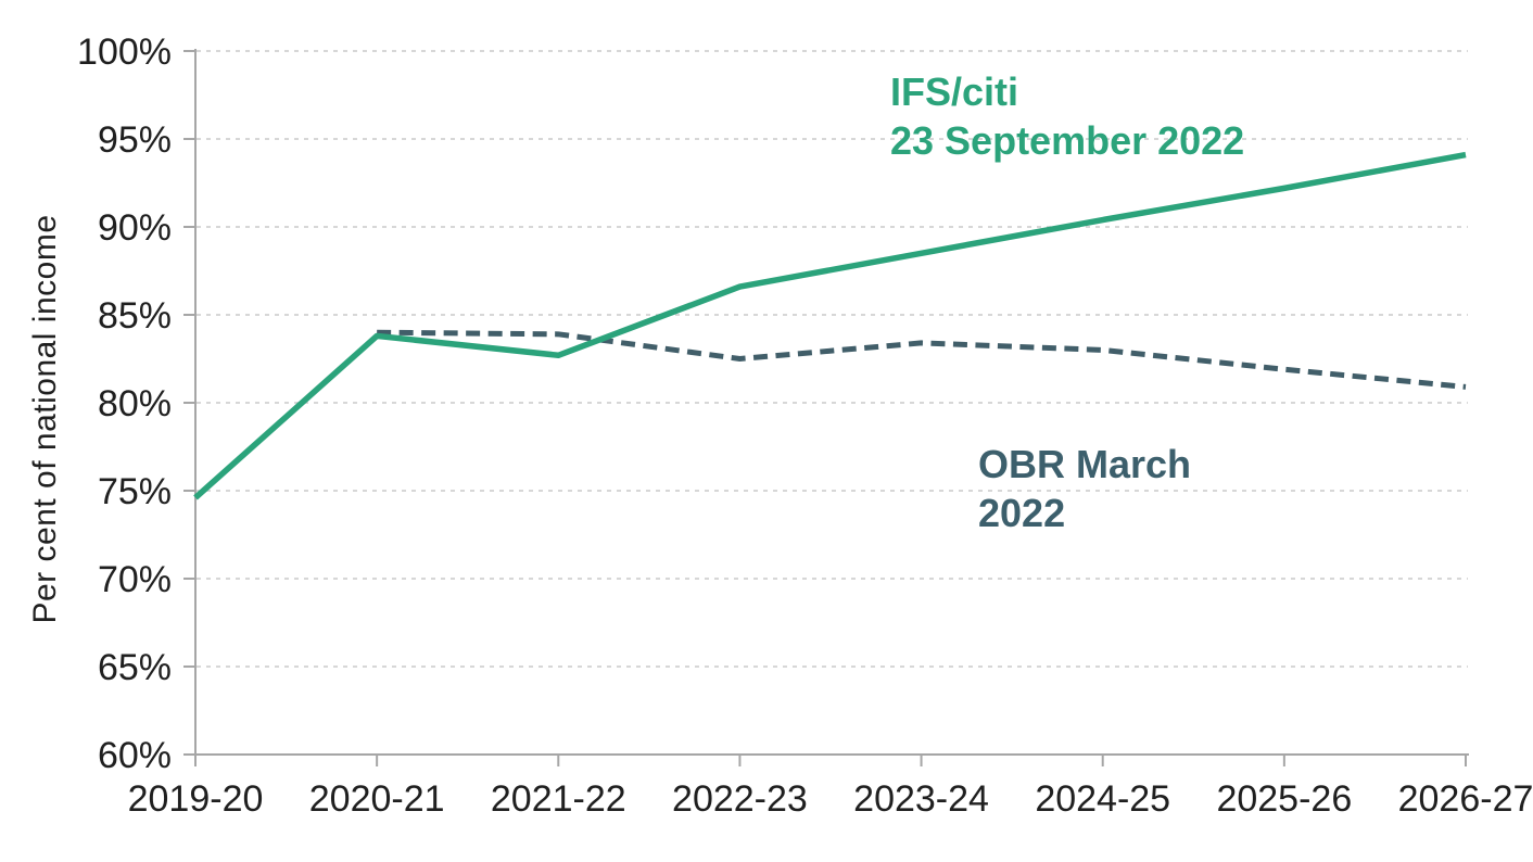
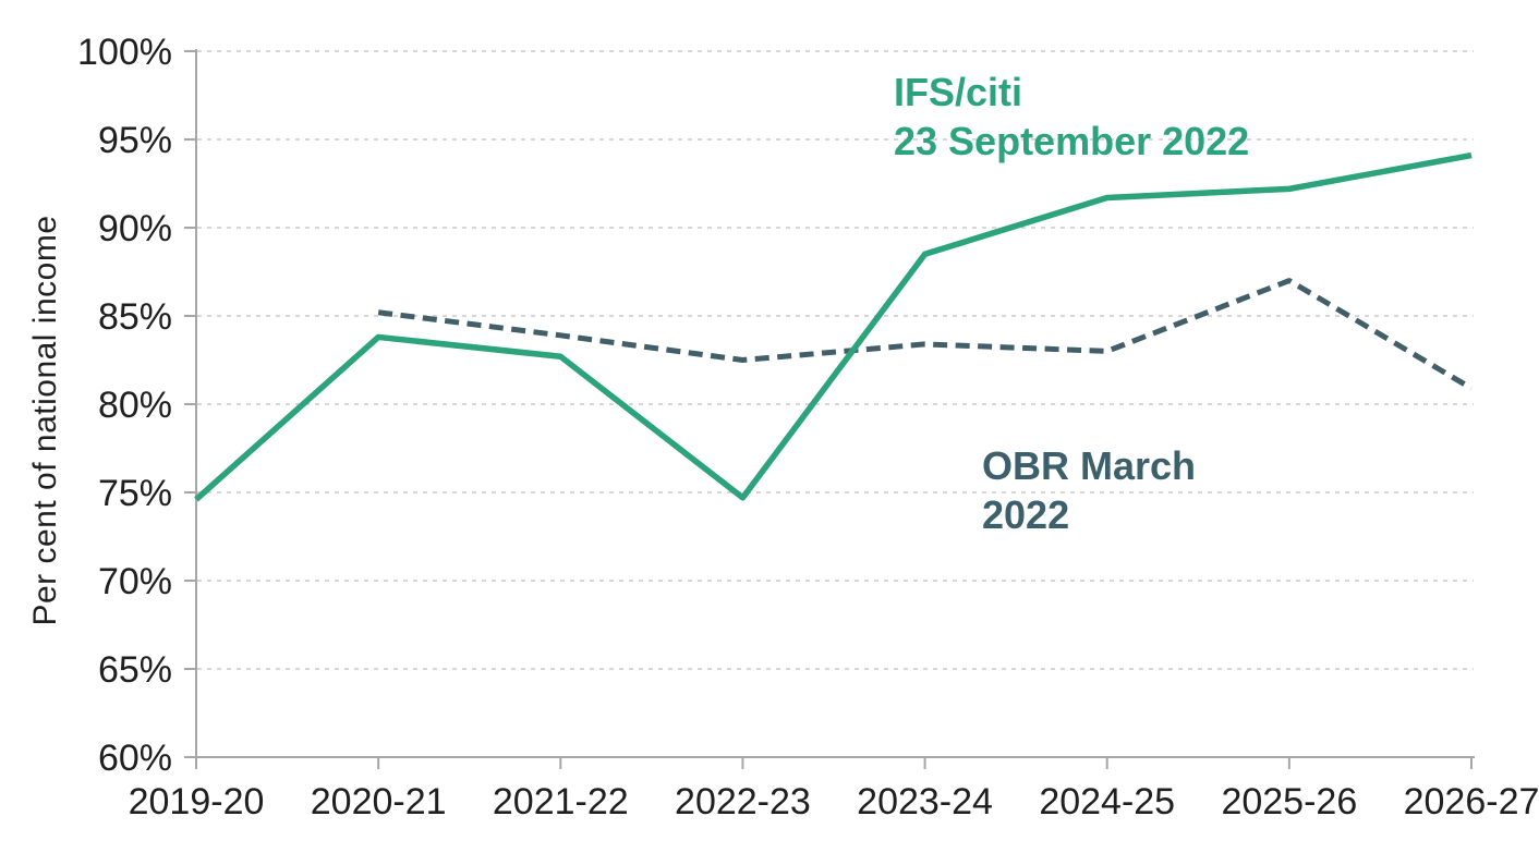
OBR March 2022/2020-21: 84.0% -> 85.2%
IFS/citi 23 September 2022/2022-23: 86.6% -> 74.7%
IFS/citi 23 September 2022/2024-25: 90.4% -> 91.7%
OBR March 2022/2025-26: 81.9% -> 87.0%
